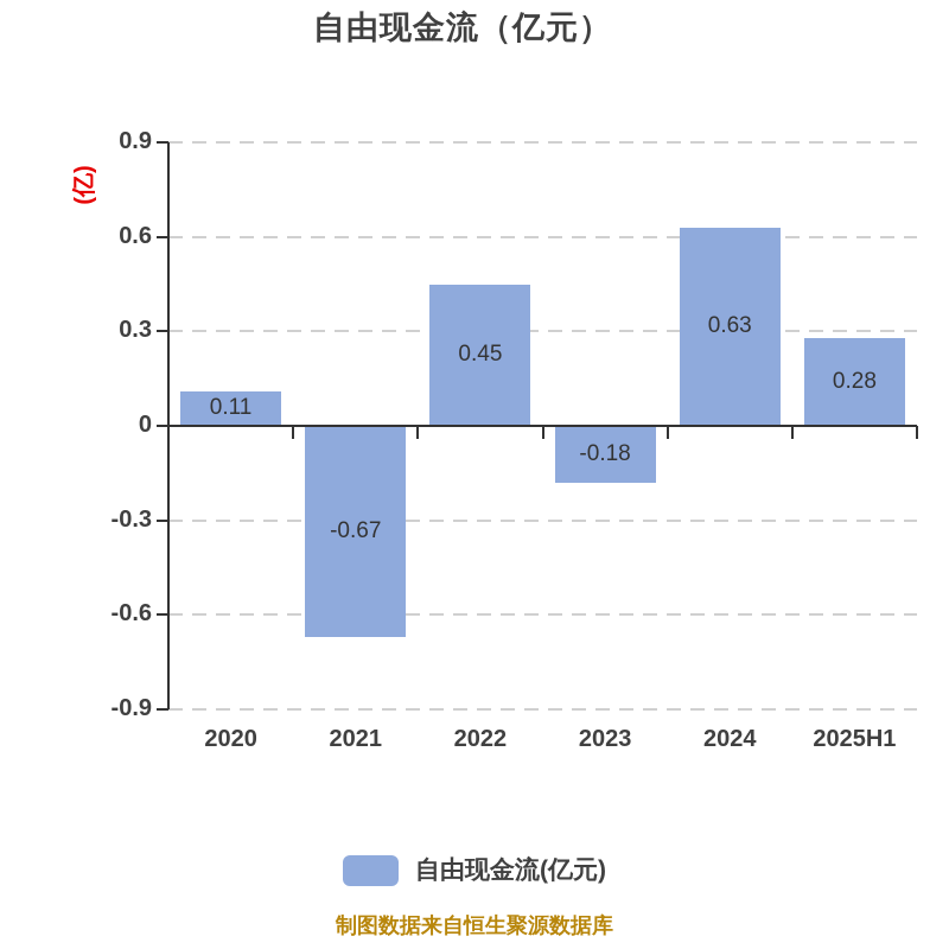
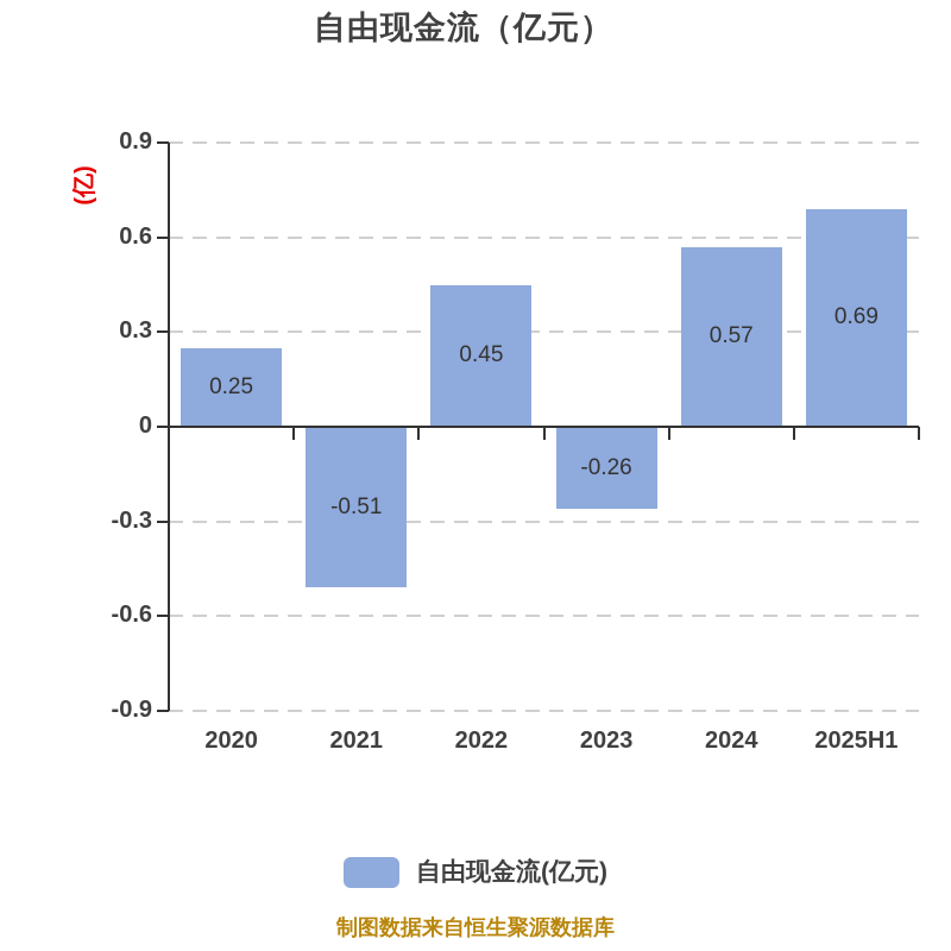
2020: 0.11 -> 0.25
2021: -0.67 -> -0.51
2023: -0.18 -> -0.26
2024: 0.63 -> 0.57
2025H1: 0.28 -> 0.69
